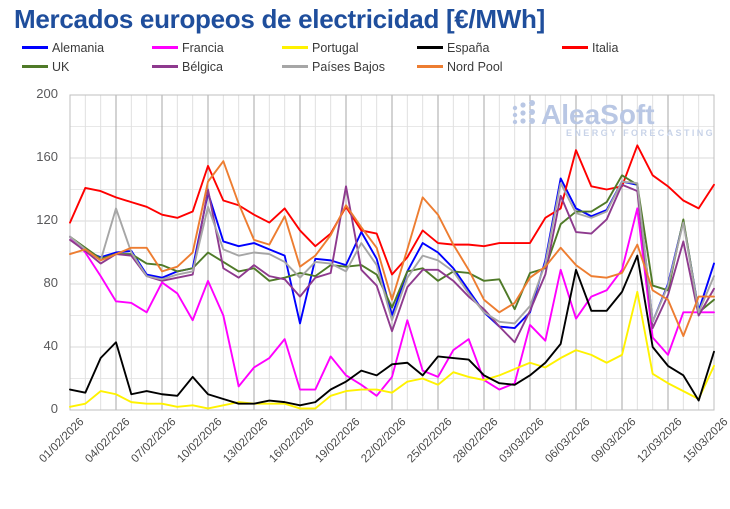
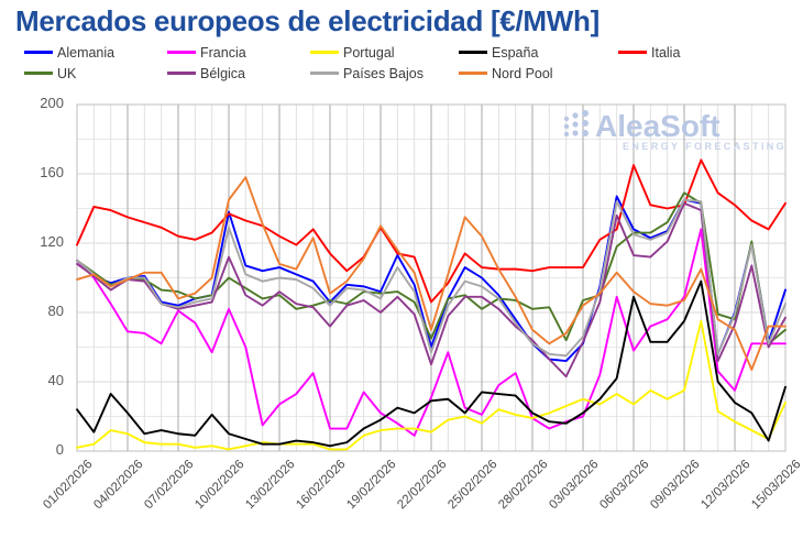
España/01/02/2026: 13 -> 24
España/04/02/2026: 43 -> 22
Países Bajos/04/02/2026: 128 -> 100
Italia/10/02/2026: 155 -> 137
Bélgica/10/02/2026: 140 -> 112
Alemania/16/02/2026: 55 -> 86
Bélgica/19/02/2026: 142 -> 80
Francia/22/02/2026: 21 -> 31
Francia/03/03/2026: 54 -> 20
Portugal/06/03/2026: 38 -> 27
